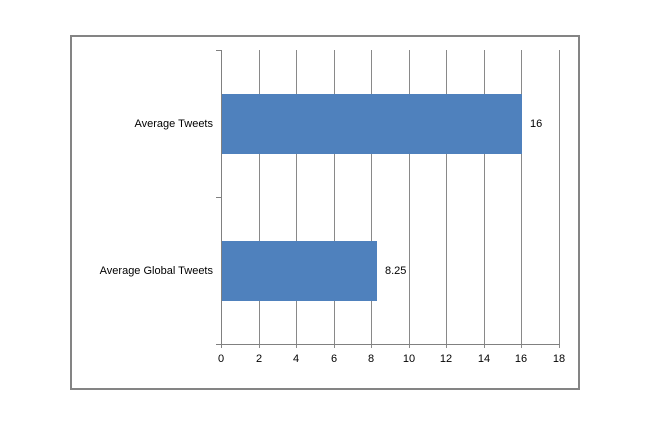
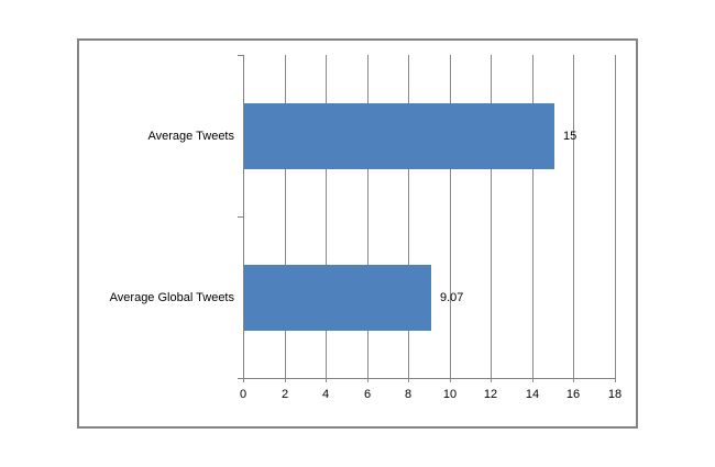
Average Tweets: 16 -> 15
Average Global Tweets: 8.25 -> 9.07
